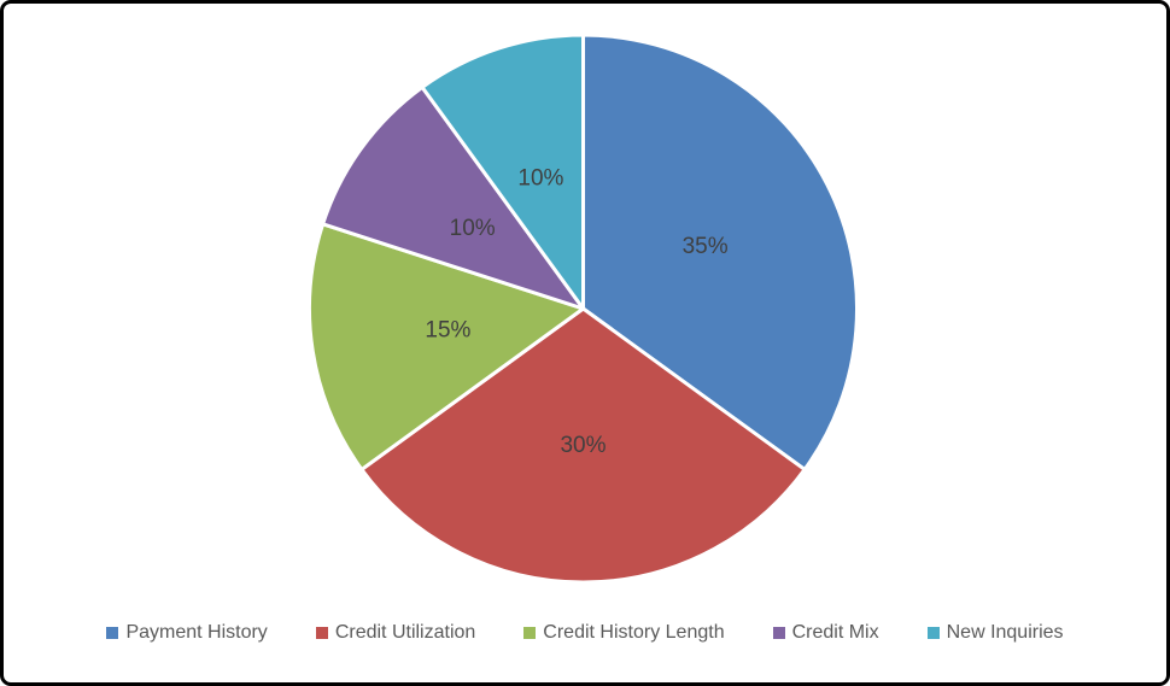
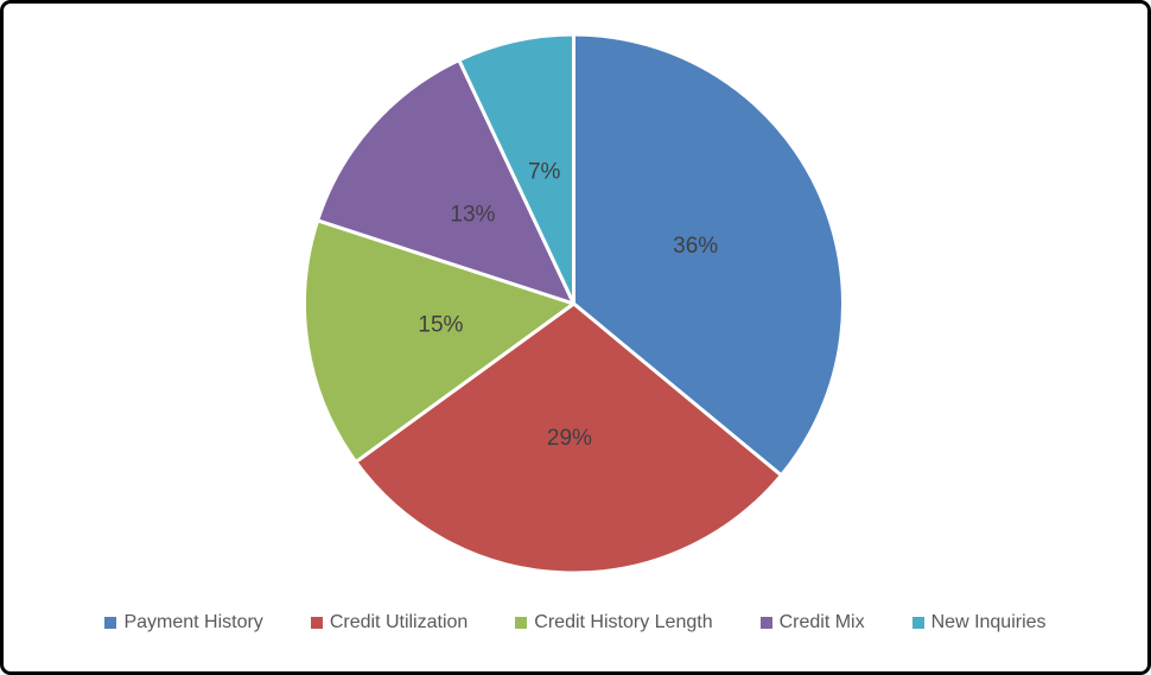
Payment History: 35% -> 36%
Credit Utilization: 30% -> 29%
Credit Mix: 10% -> 13%
New Inquiries: 10% -> 7%
